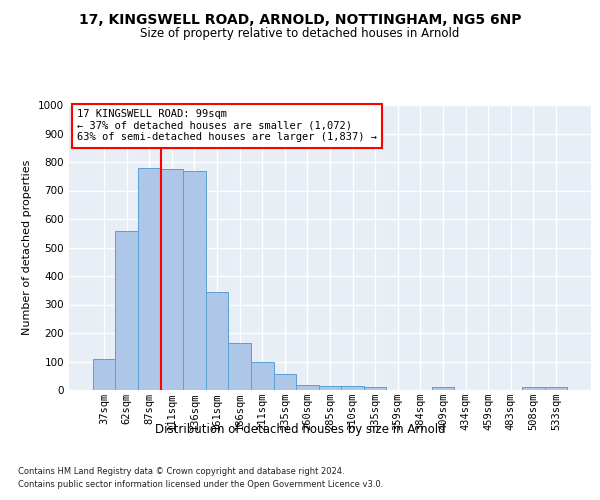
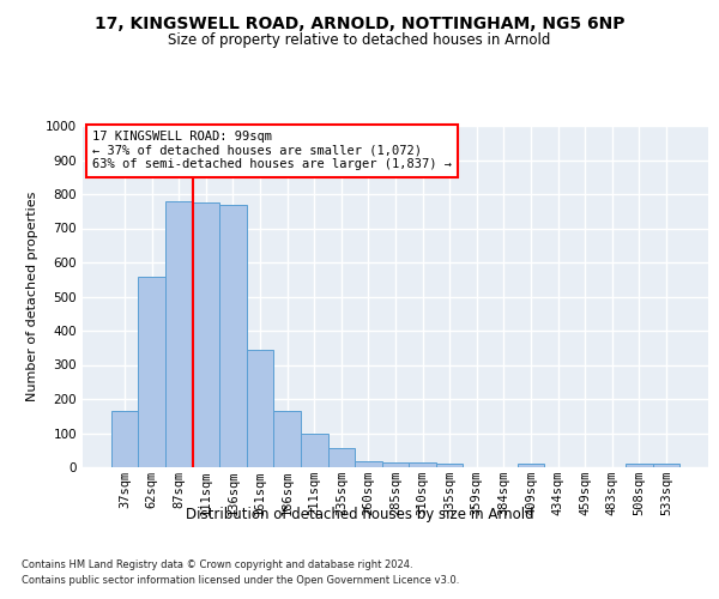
37sqm: 110 -> 165
